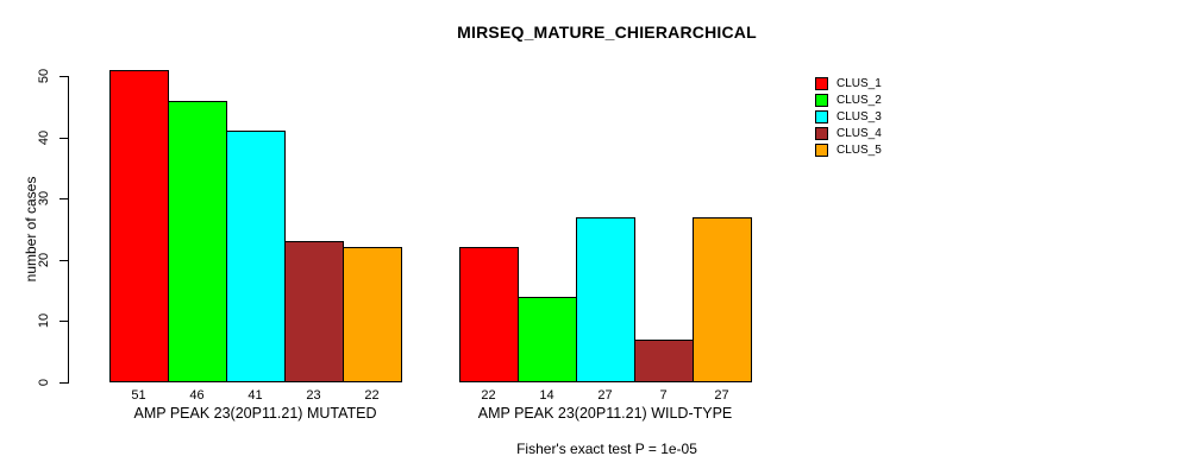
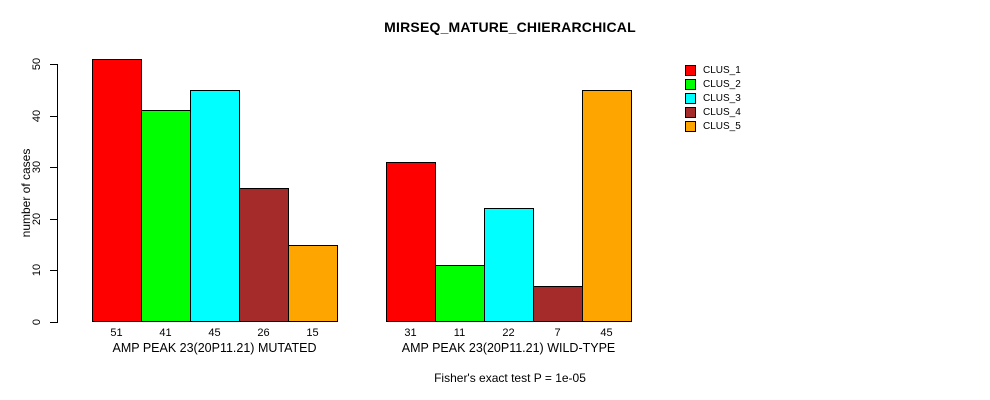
CLUS_2/AMP PEAK 23(20P11.21) MUTATED: 46 -> 41
CLUS_3/AMP PEAK 23(20P11.21) MUTATED: 41 -> 45
CLUS_4/AMP PEAK 23(20P11.21) MUTATED: 23 -> 26
CLUS_5/AMP PEAK 23(20P11.21) MUTATED: 22 -> 15
CLUS_1/AMP PEAK 23(20P11.21) WILD-TYPE: 22 -> 31
CLUS_2/AMP PEAK 23(20P11.21) WILD-TYPE: 14 -> 11
CLUS_3/AMP PEAK 23(20P11.21) WILD-TYPE: 27 -> 22
CLUS_5/AMP PEAK 23(20P11.21) WILD-TYPE: 27 -> 45
